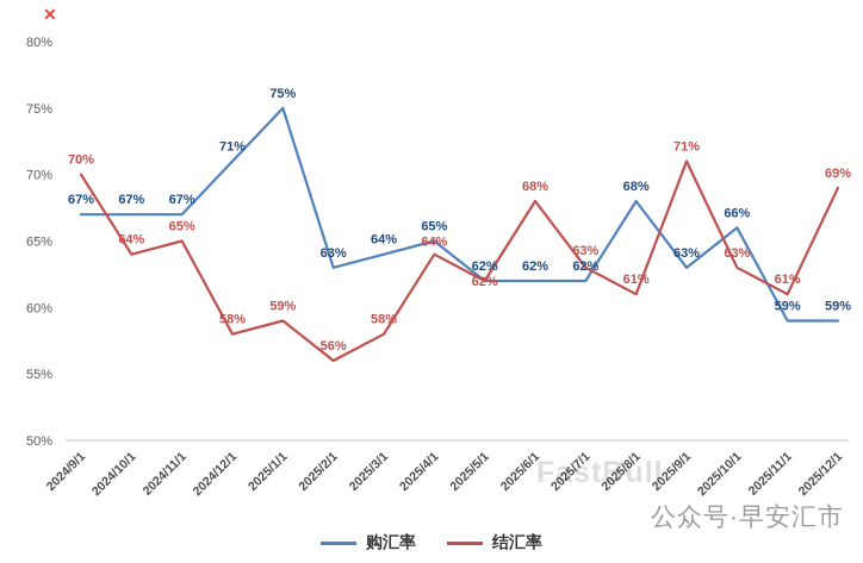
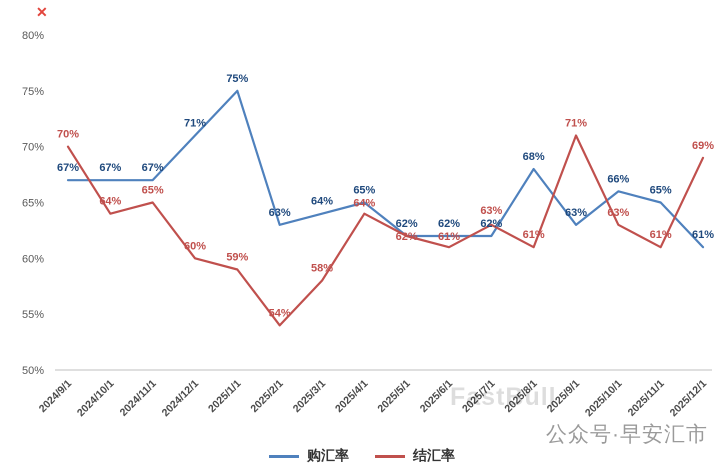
结汇率/2024/12/1: 58% -> 60%
结汇率/2025/2/1: 56% -> 54%
结汇率/2025/6/1: 68% -> 61%
购汇率/2025/11/1: 59% -> 65%
购汇率/2025/12/1: 59% -> 61%
